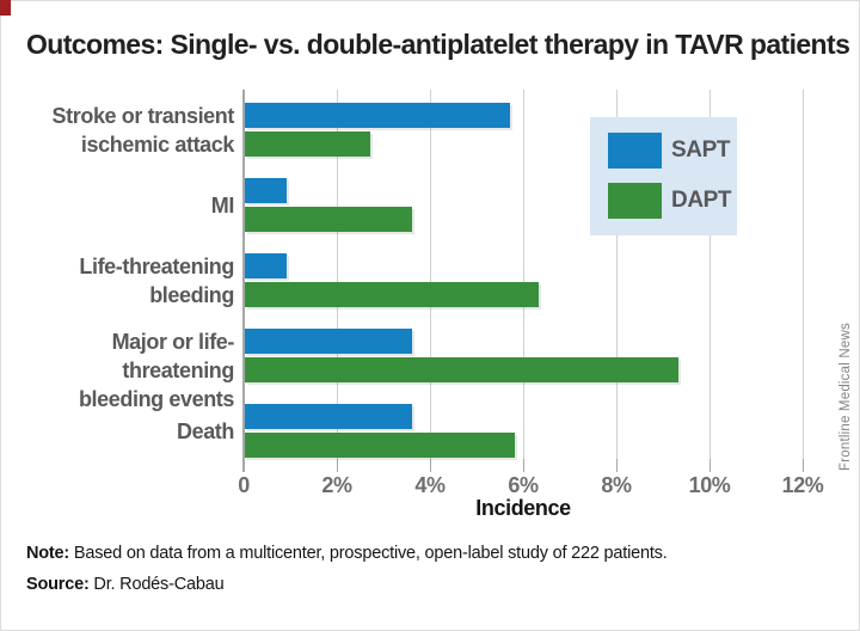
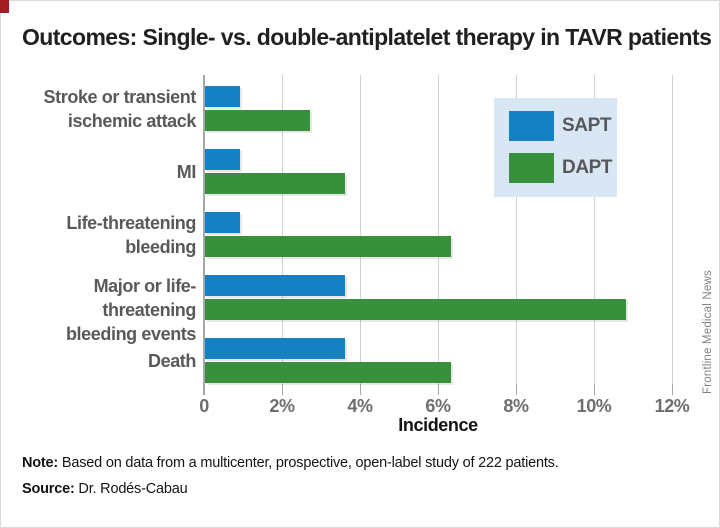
SAPT/Stroke or transient ischemic attack: 5.7% -> 0.9%
DAPT/Major or life-threatening bleeding events: 9.3% -> 10.8%
DAPT/Death: 5.8% -> 6.3%
